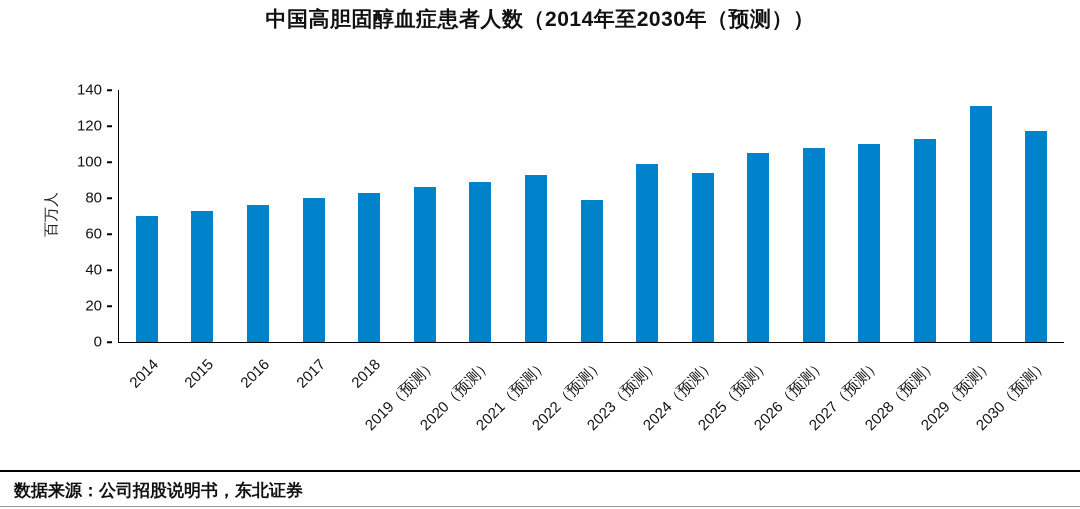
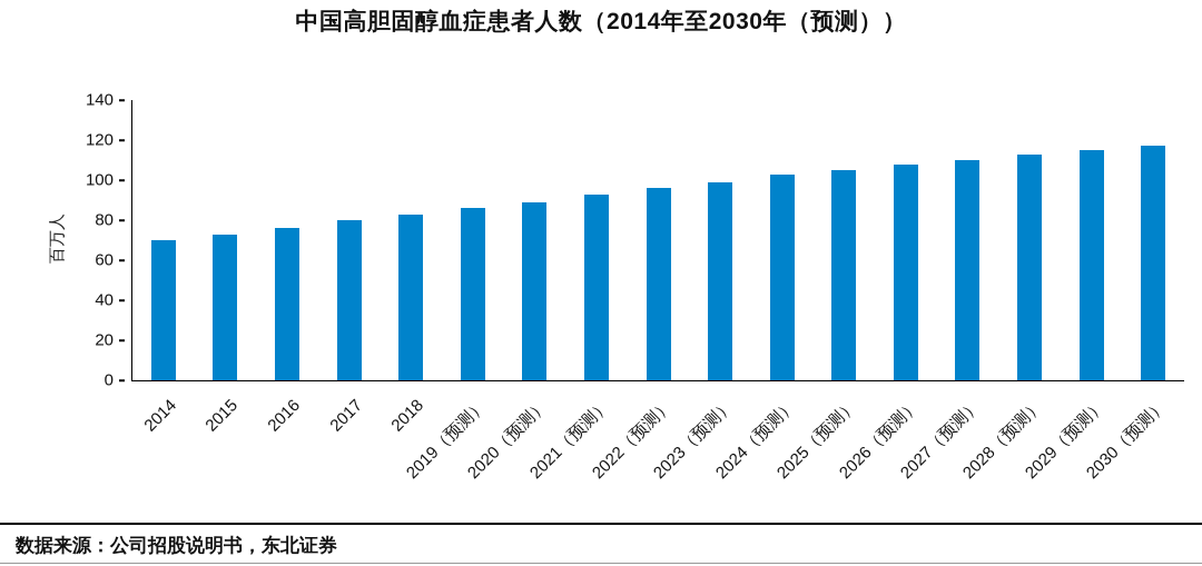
2022（预测）: 79 -> 96
2024（预测）: 94 -> 103
2029（预测）: 131 -> 115
